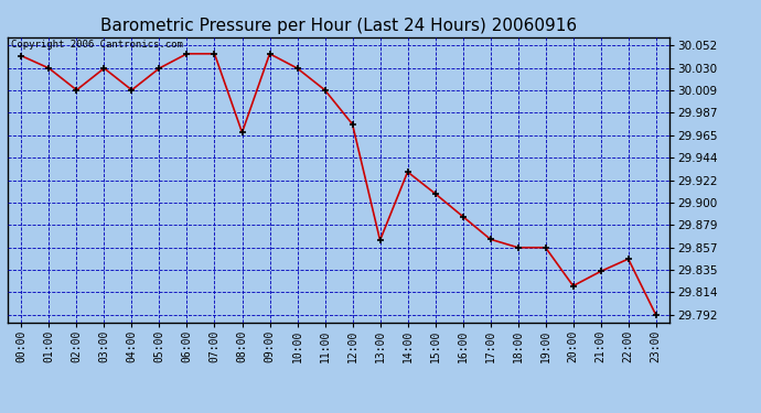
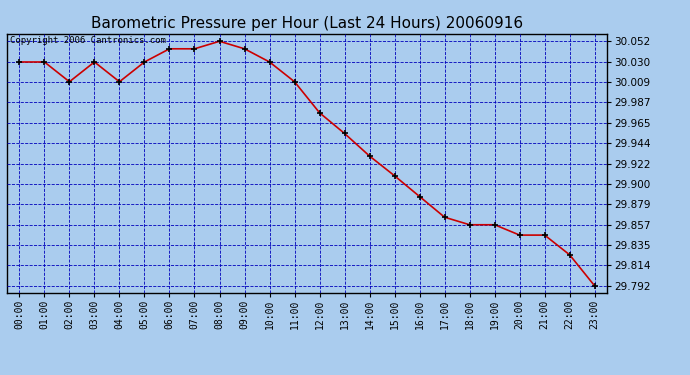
00:00: 30.042 -> 30.030
08:00: 29.968 -> 30.052
13:00: 29.864 -> 29.954
20:00: 29.820 -> 29.846
21:00: 29.834 -> 29.846
22:00: 29.846 -> 29.825
